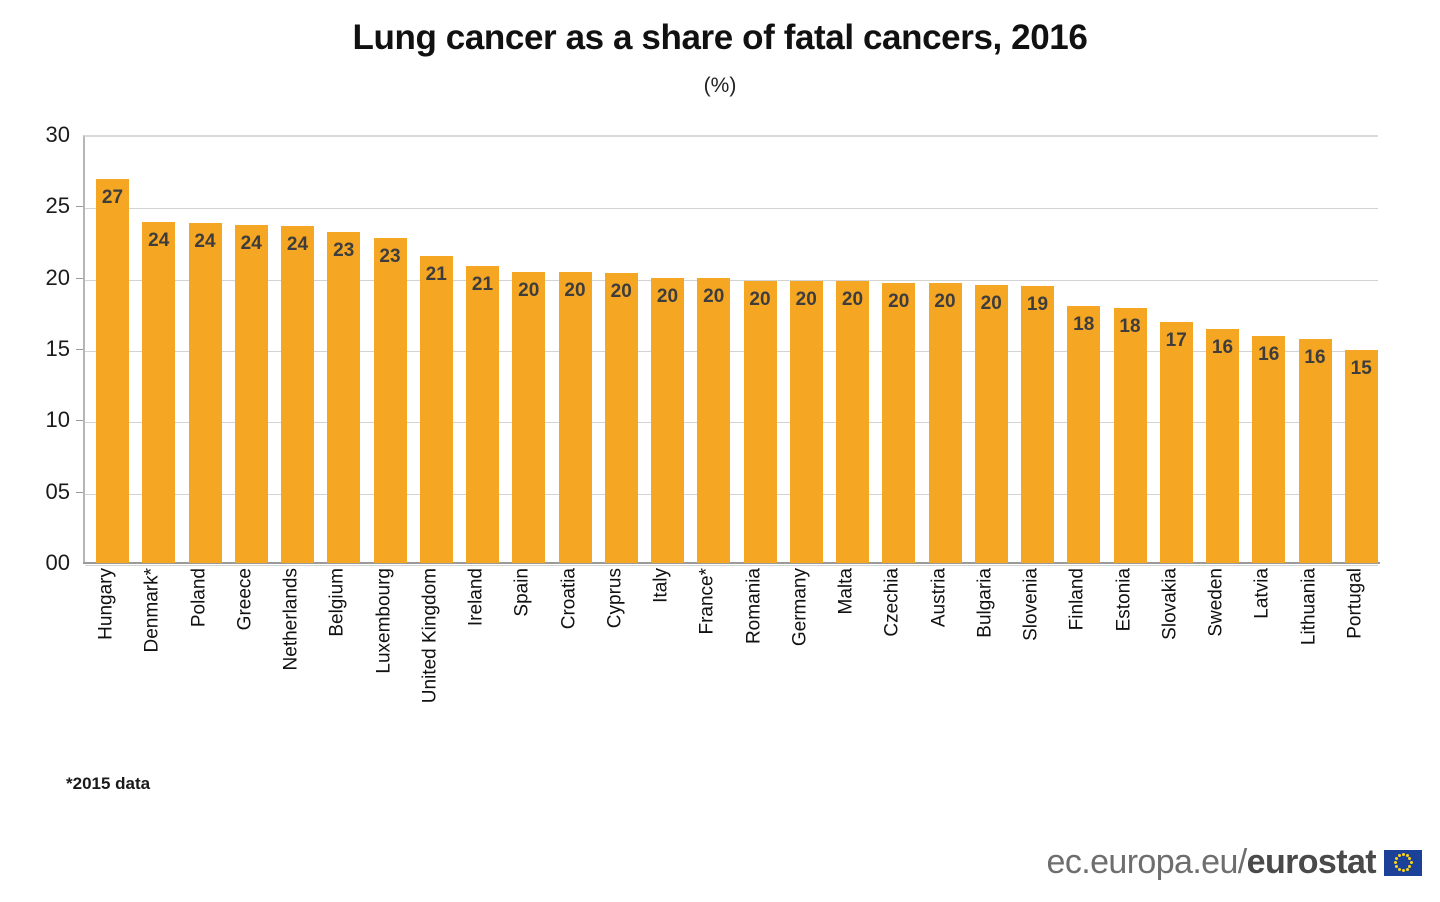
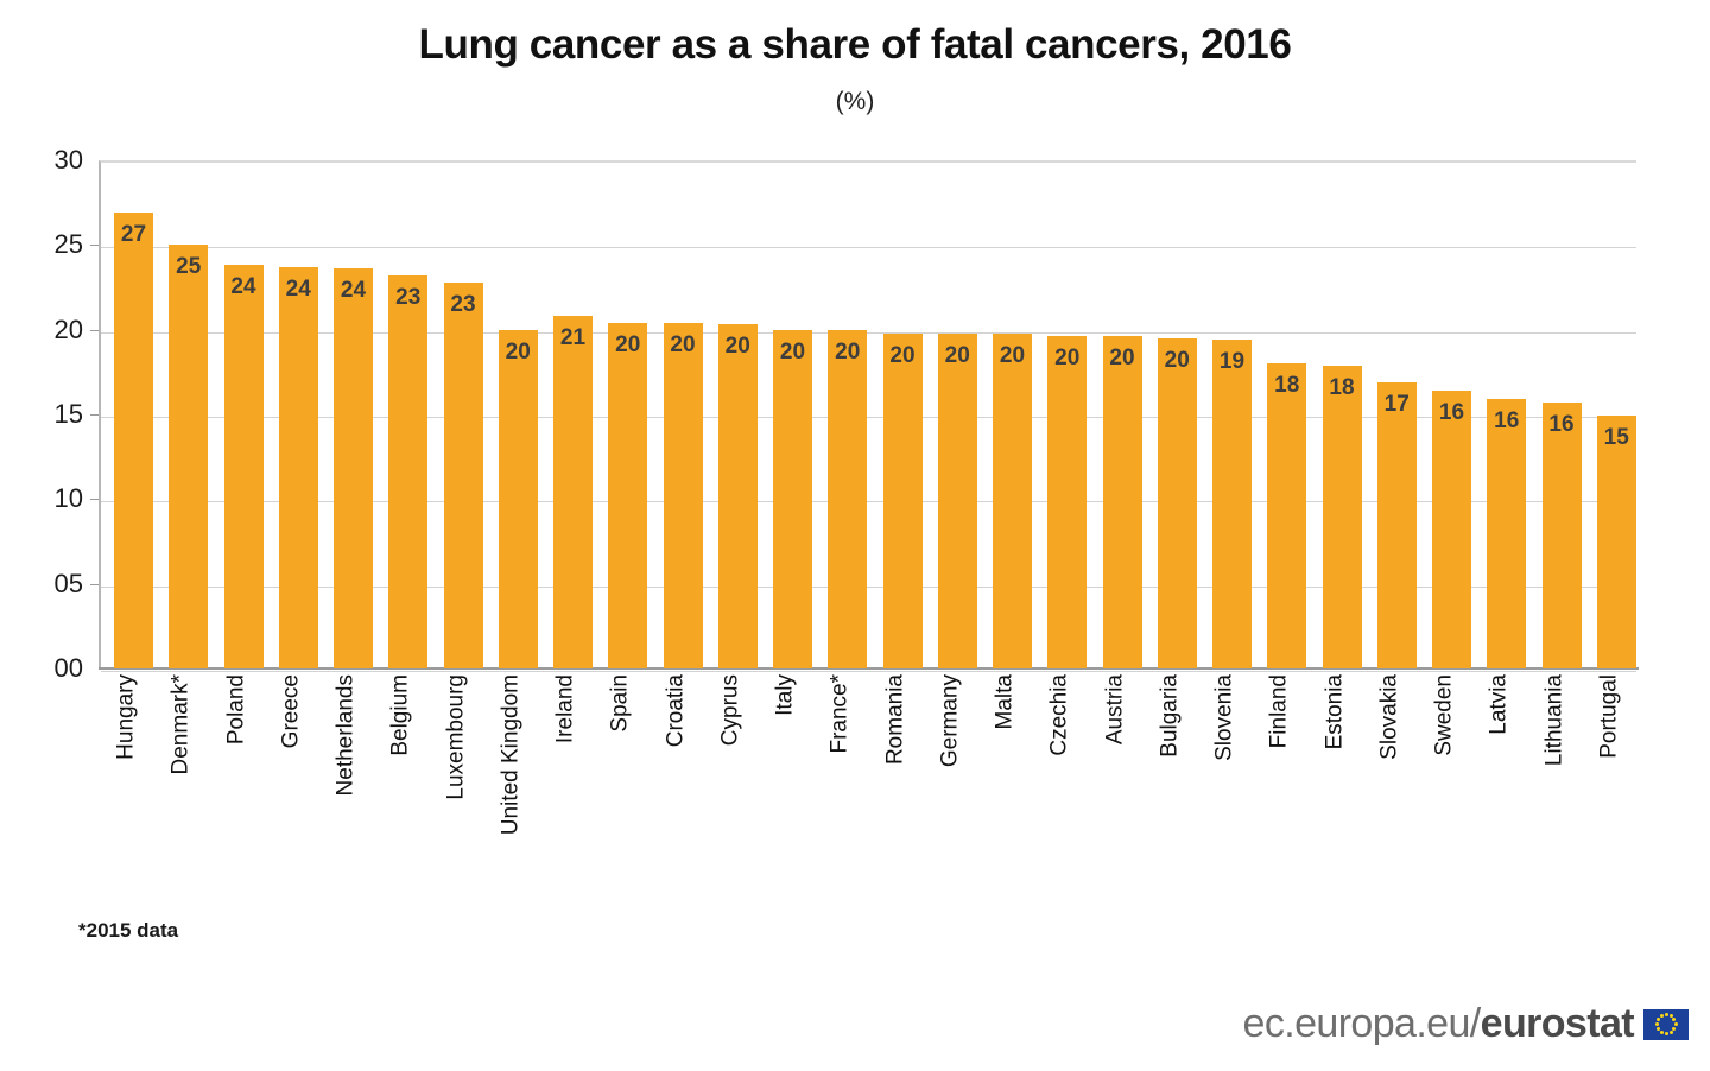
Denmark*: 24 -> 25
United Kingdom: 21 -> 20
